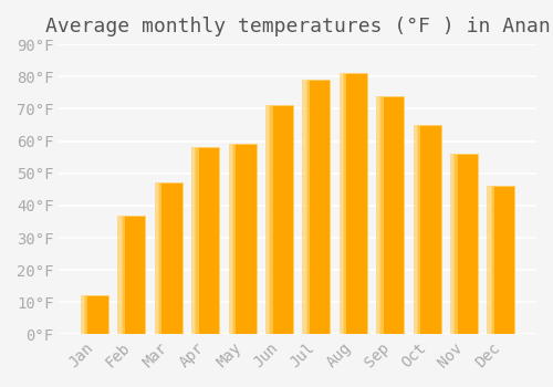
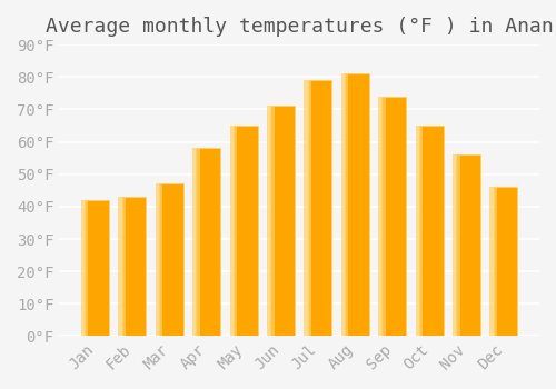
Jan: 12°F -> 42°F
Feb: 37°F -> 43°F
May: 59°F -> 65°F
